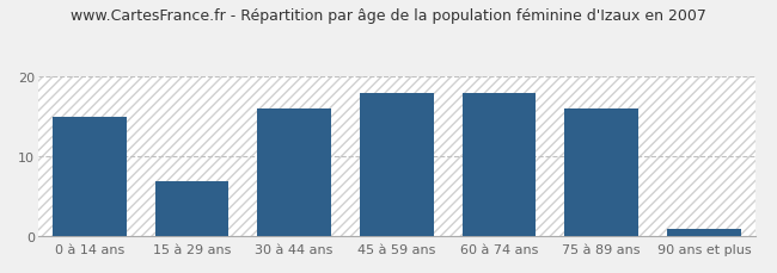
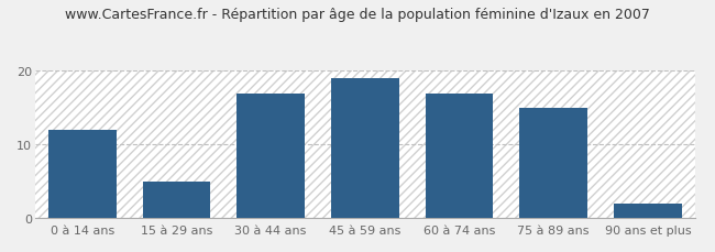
0 à 14 ans: 15 -> 12
15 à 29 ans: 7 -> 5
30 à 44 ans: 16 -> 17
45 à 59 ans: 18 -> 19
60 à 74 ans: 18 -> 17
75 à 89 ans: 16 -> 15
90 ans et plus: 1 -> 2
